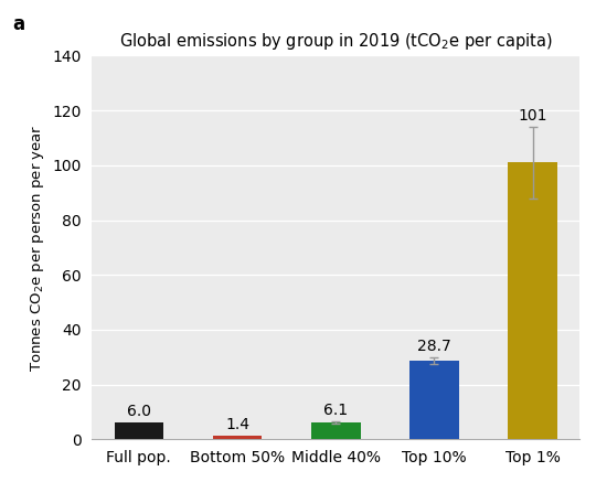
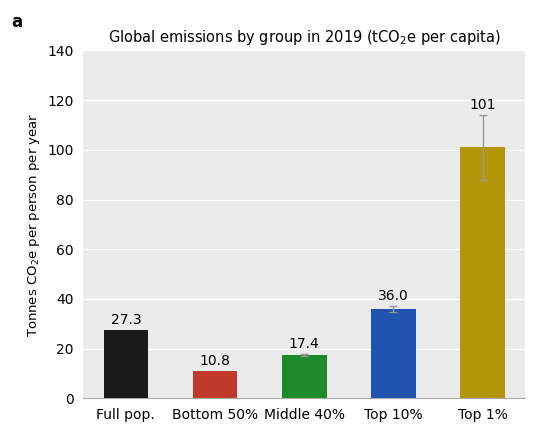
Full pop.: 6.0 -> 27.3
Bottom 50%: 1.4 -> 10.8
Middle 40%: 6.1 -> 17.4
Top 10%: 28.7 -> 36.0
